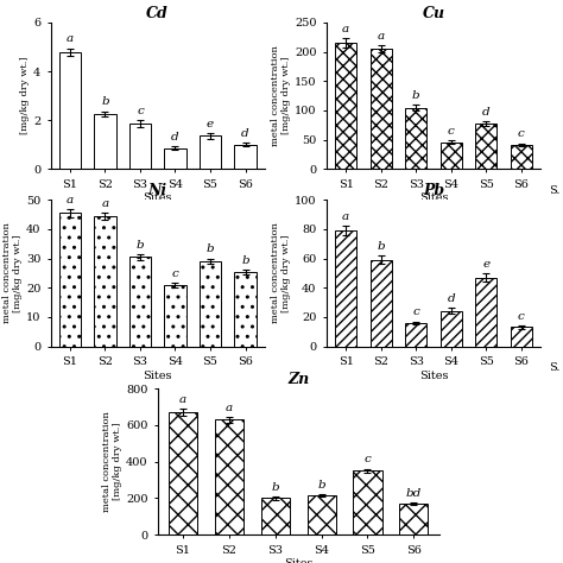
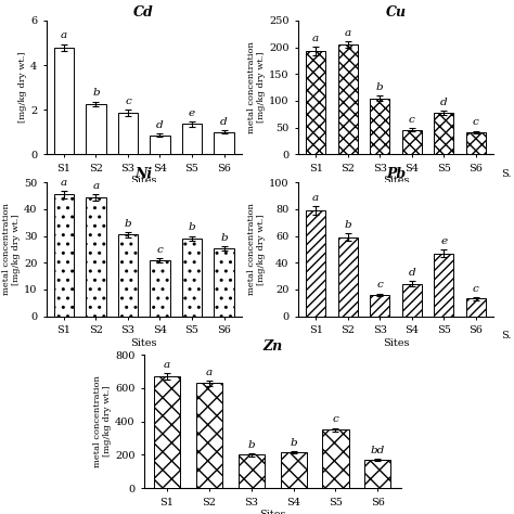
Cu/S1: 215 -> 193
